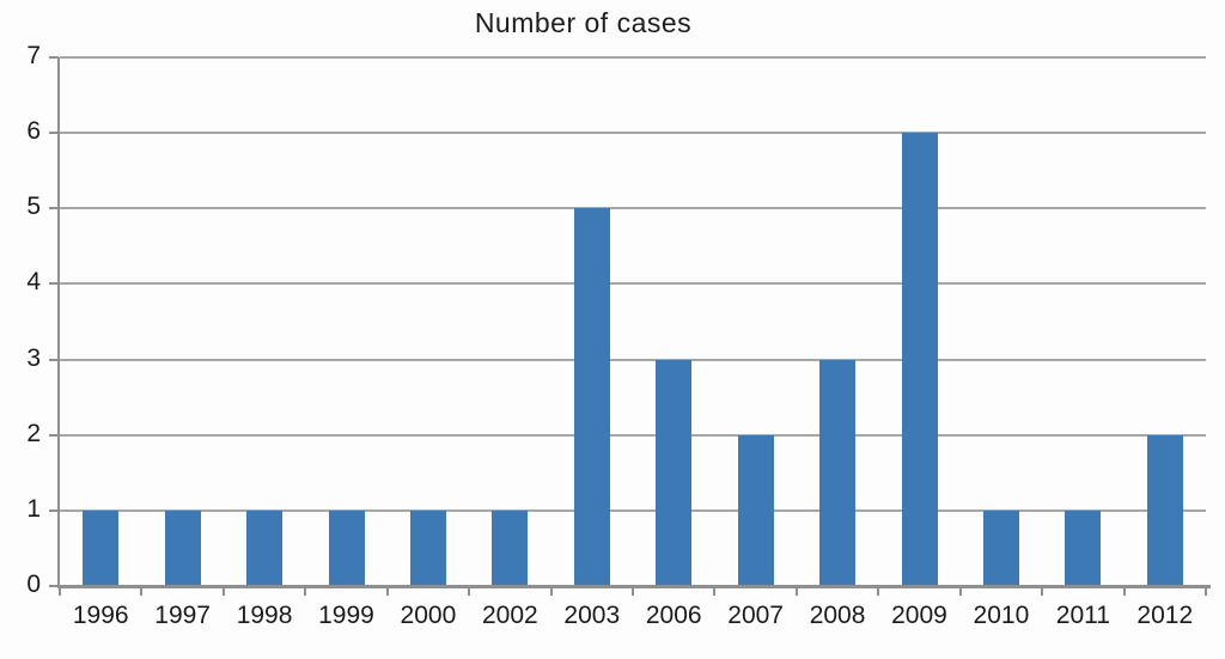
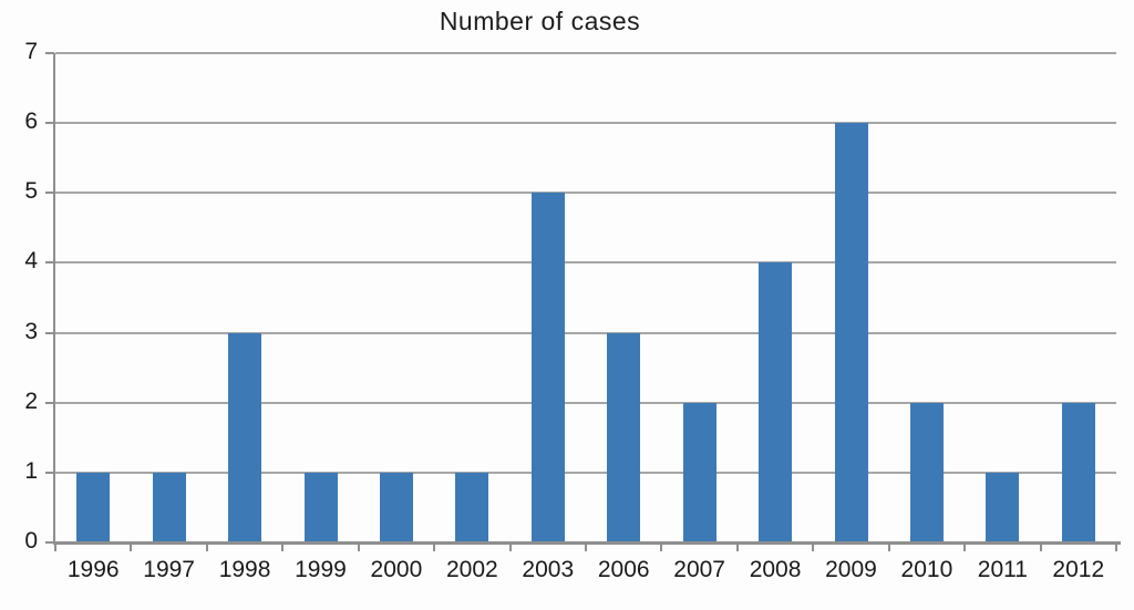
1998: 1 -> 3
2008: 3 -> 4
2010: 1 -> 2
